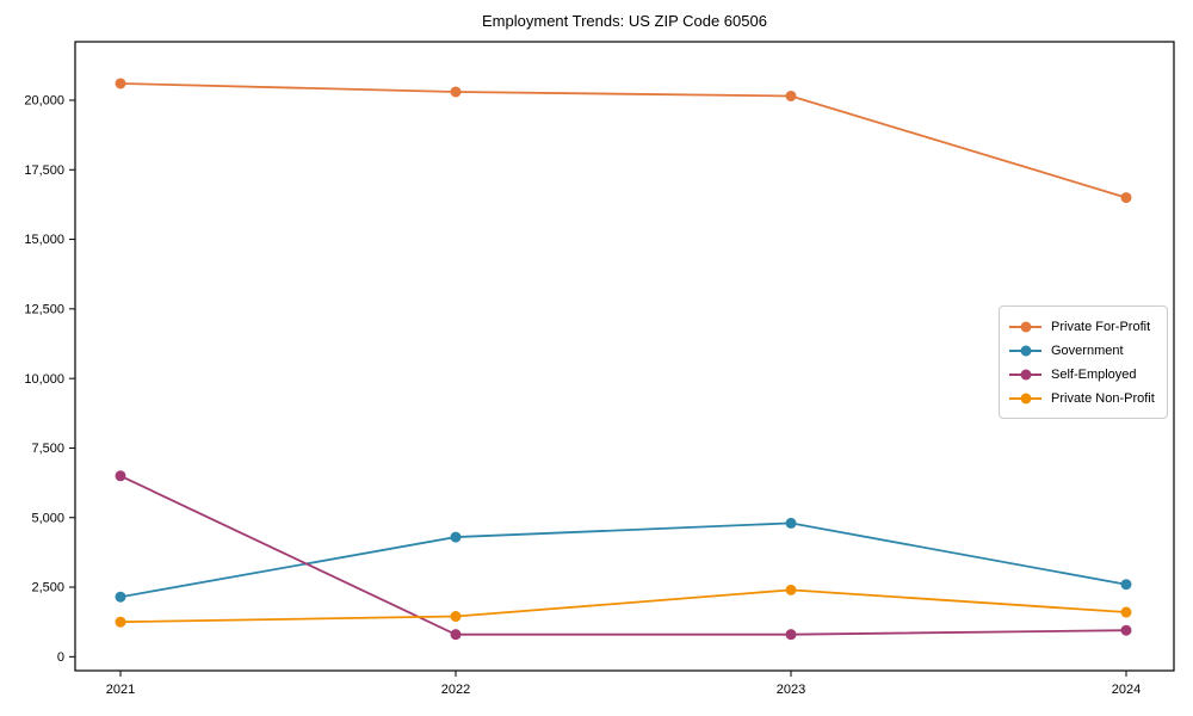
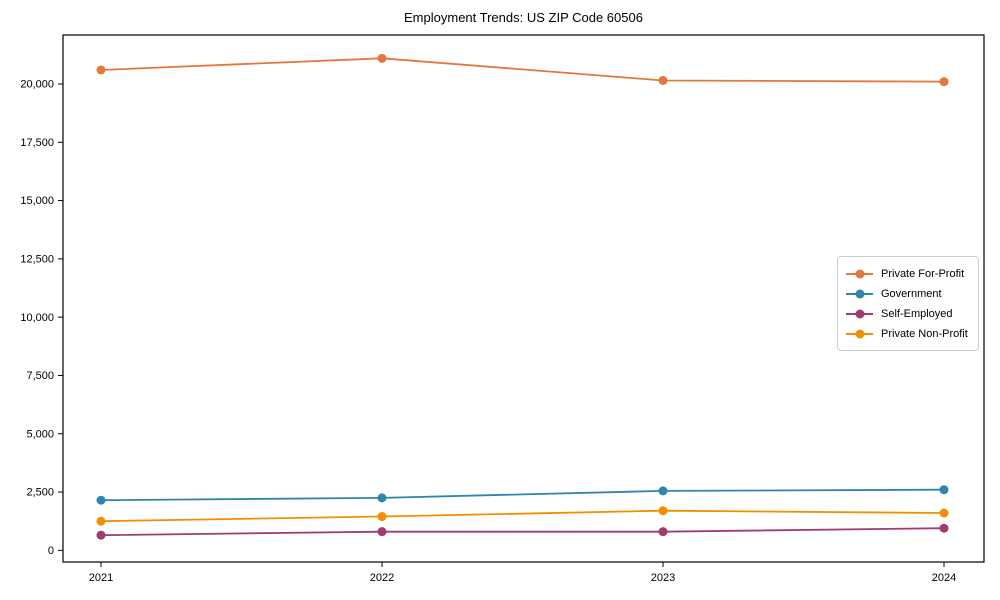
Self-Employed/2021: 6500 -> 600
Private For-Profit/2022: 20300 -> 21100
Government/2022: 4300 -> 2200
Government/2023: 4800 -> 2600
Private Non-Profit/2023: 2400 -> 1700
Private For-Profit/2024: 16500 -> 20100
